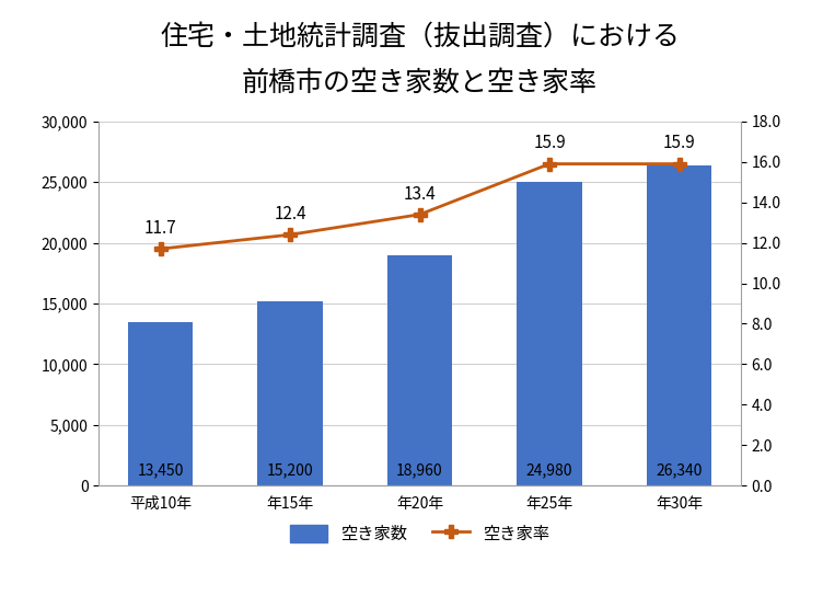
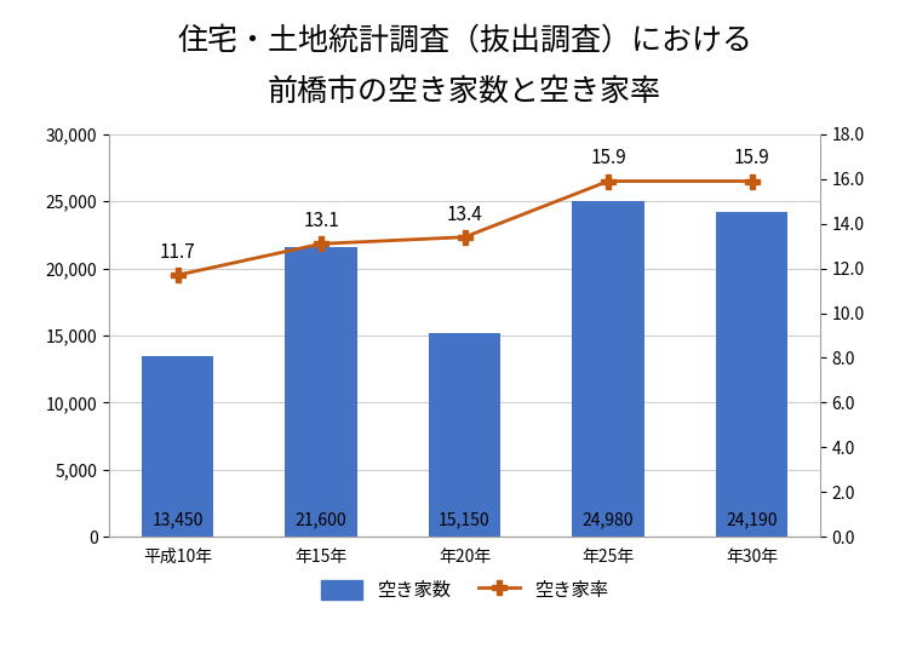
空き家数/年15年: 15,200 -> 21,600
空き家率/年15年: 12.4 -> 13.1
空き家数/年20年: 18,960 -> 15,150
空き家数/年30年: 26,340 -> 24,190
